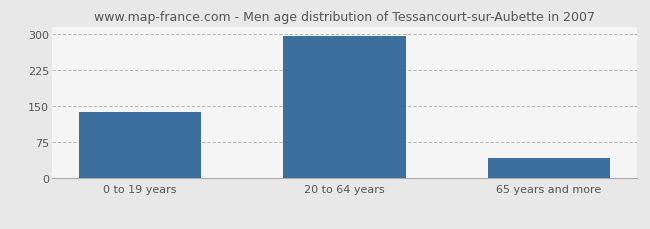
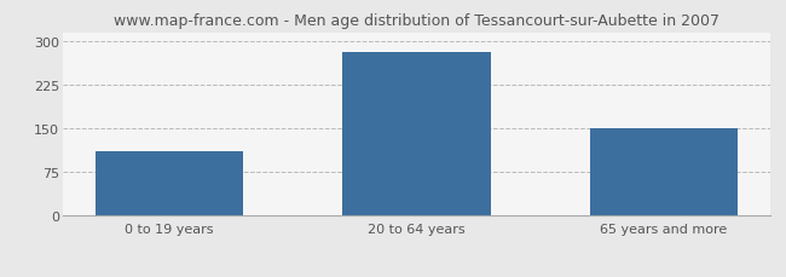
0 to 19 years: 137 -> 110
20 to 64 years: 295 -> 280
65 years and more: 42 -> 150
